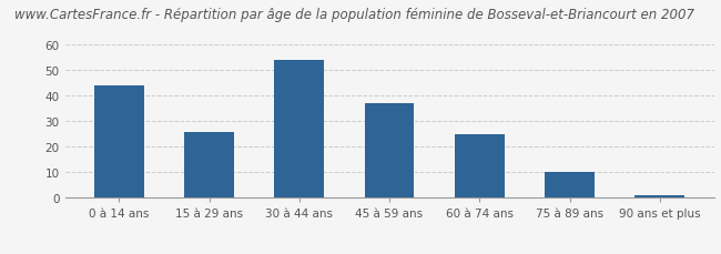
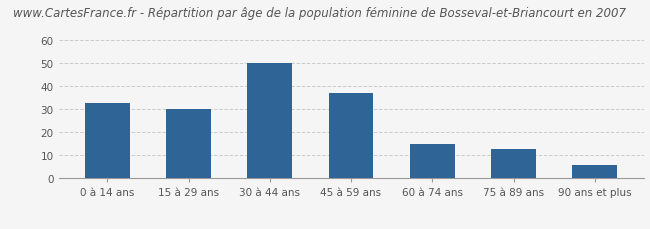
0 à 14 ans: 44 -> 33
15 à 29 ans: 26 -> 30
30 à 44 ans: 54 -> 50
60 à 74 ans: 25 -> 15
75 à 89 ans: 10 -> 13
90 ans et plus: 1 -> 6
